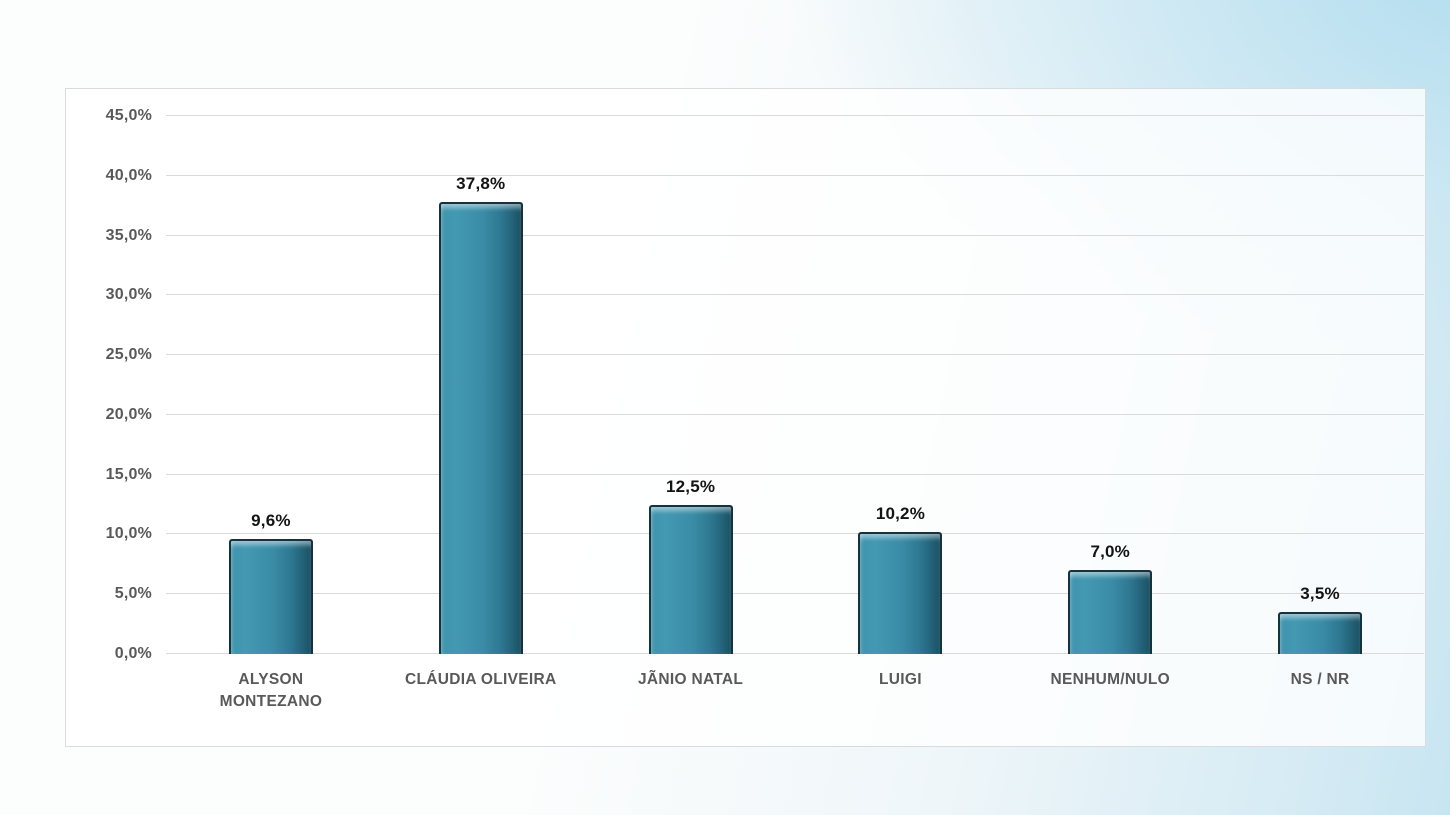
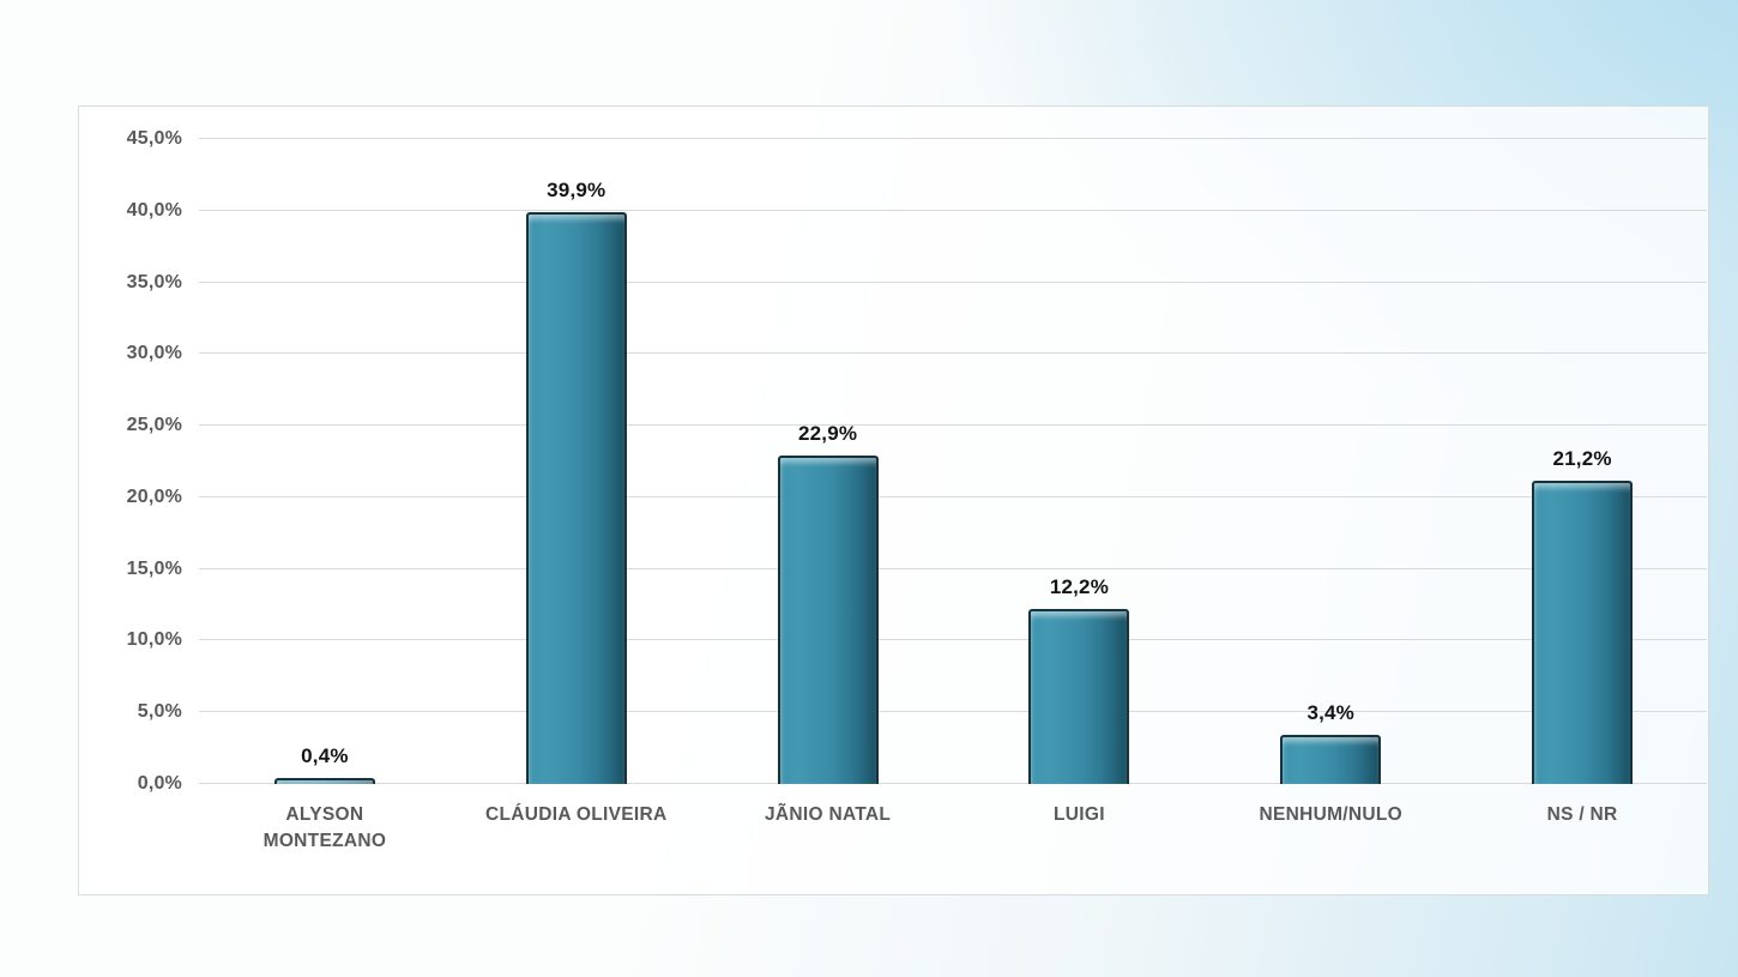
ALYSON MONTEZANO: 9,6% -> 0,4%
CLÁUDIA OLIVEIRA: 37,8% -> 39,9%
JÃNIO NATAL: 12,5% -> 22,9%
LUIGI: 10,2% -> 12,2%
NENHUM/NULO: 7,0% -> 3,4%
NS / NR: 3,5% -> 21,2%
